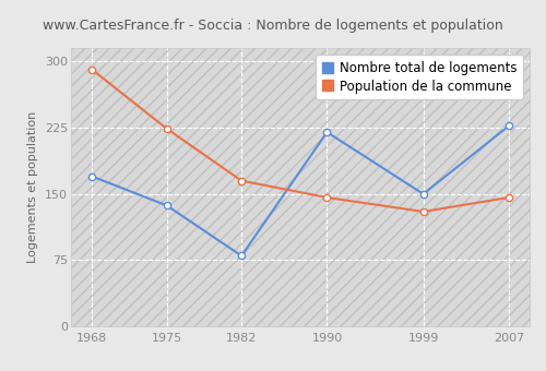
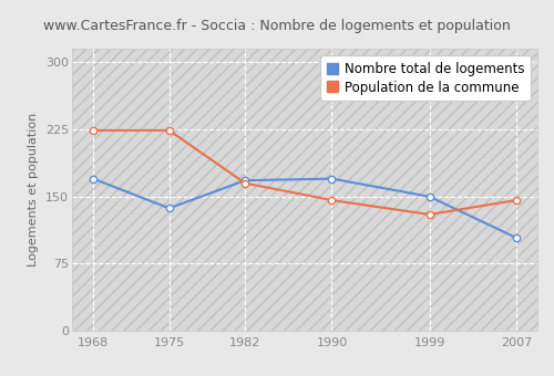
Population de la commune/1968: 291 -> 224
Nombre total de logements/1982: 80 -> 168
Nombre total de logements/1990: 220 -> 170
Nombre total de logements/2007: 227 -> 104
